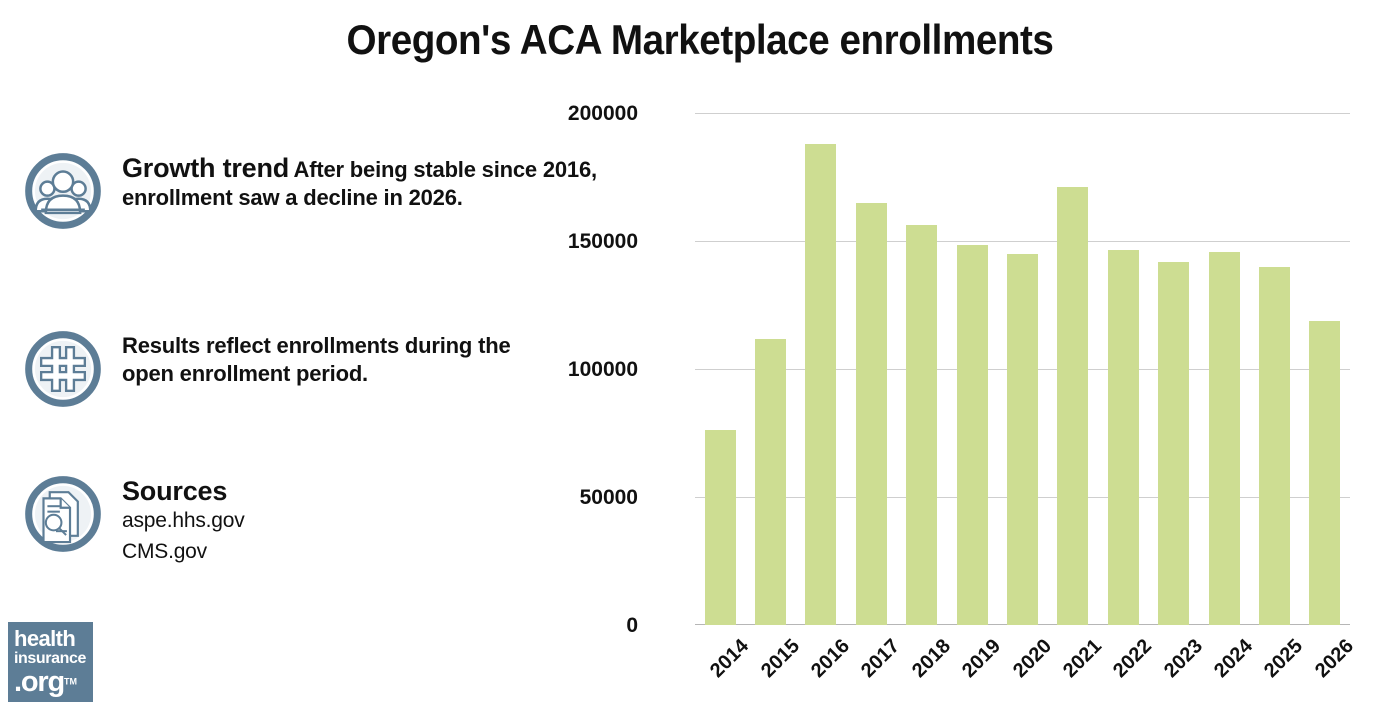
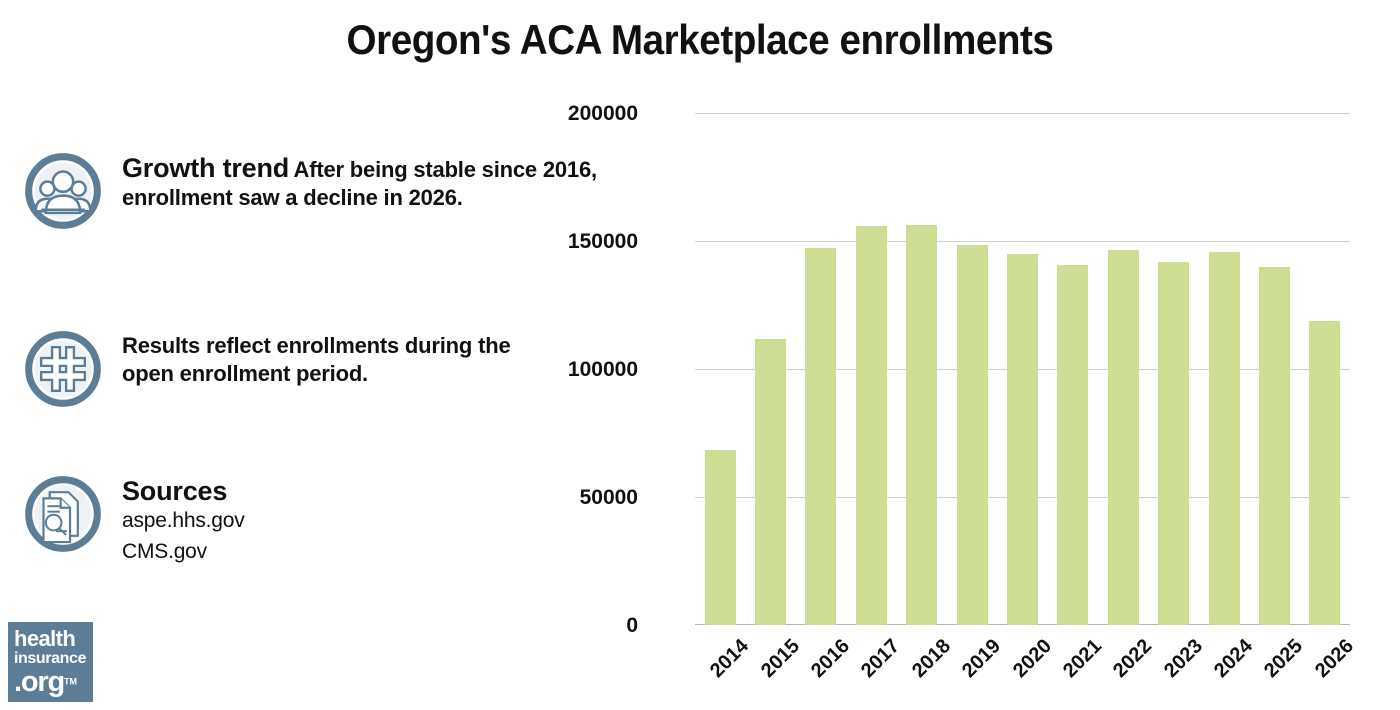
2014: 76000 -> 68000
2016: 188000 -> 147000
2017: 165000 -> 156000
2021: 171000 -> 141000
